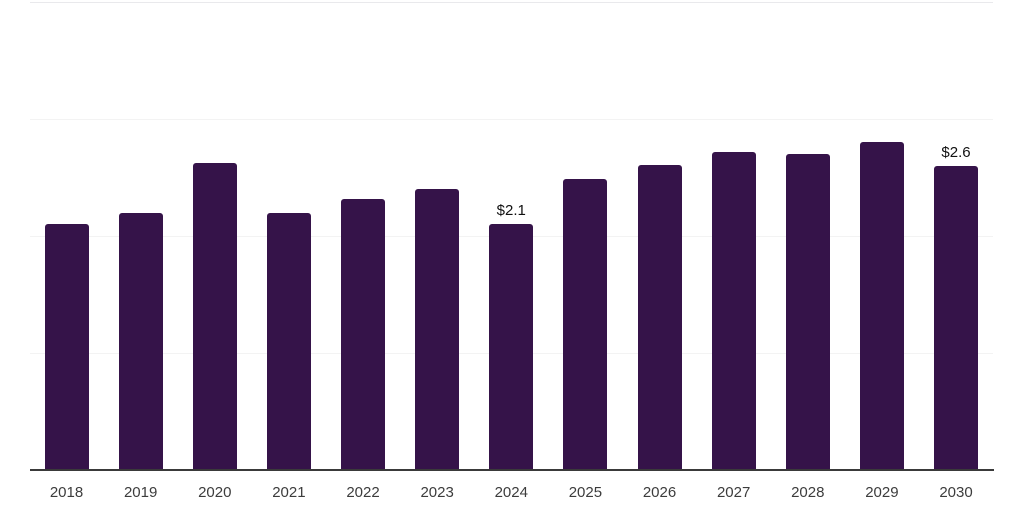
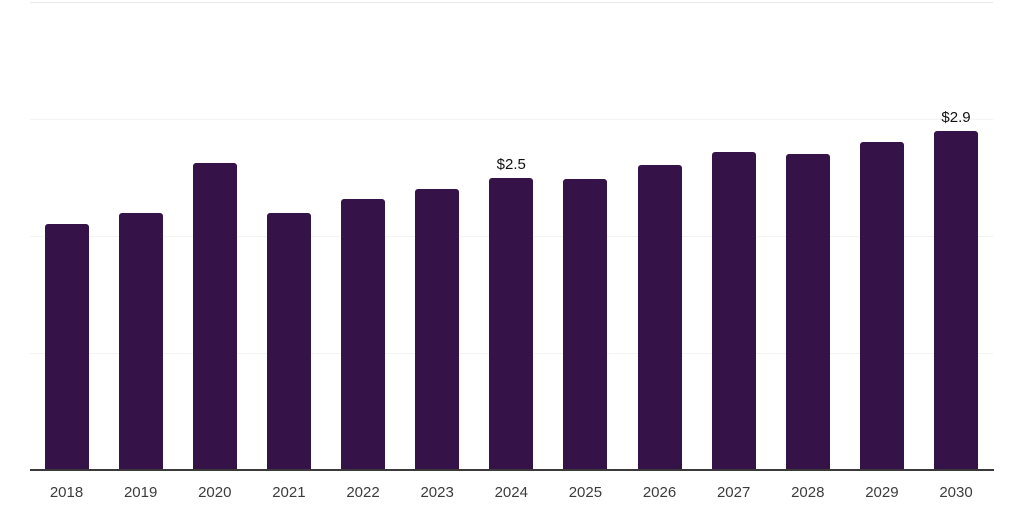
2024: $2.1 -> $2.5
2030: $2.6 -> $2.9
